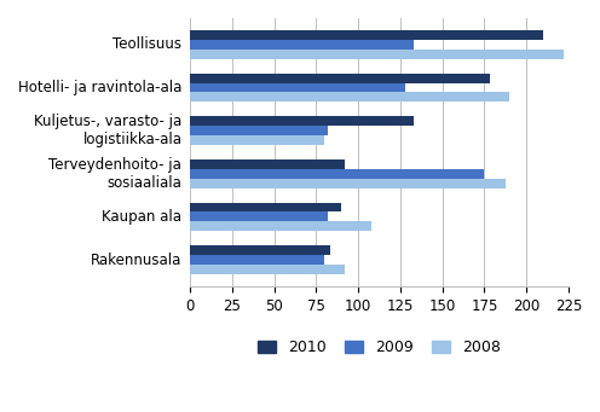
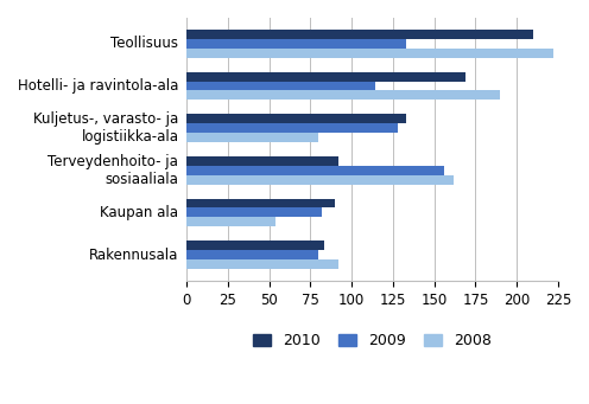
2010/Hotelli- ja ravintola-ala: 178 -> 169
2009/Hotelli- ja ravintola-ala: 128 -> 114
2009/Kuljetus-, varasto- ja logistiikka-ala: 82 -> 128
2009/Terveydenhoito- ja sosiaaliala: 175 -> 156
2008/Terveydenhoito- ja sosiaaliala: 188 -> 162
2008/Kaupan ala: 108 -> 54
